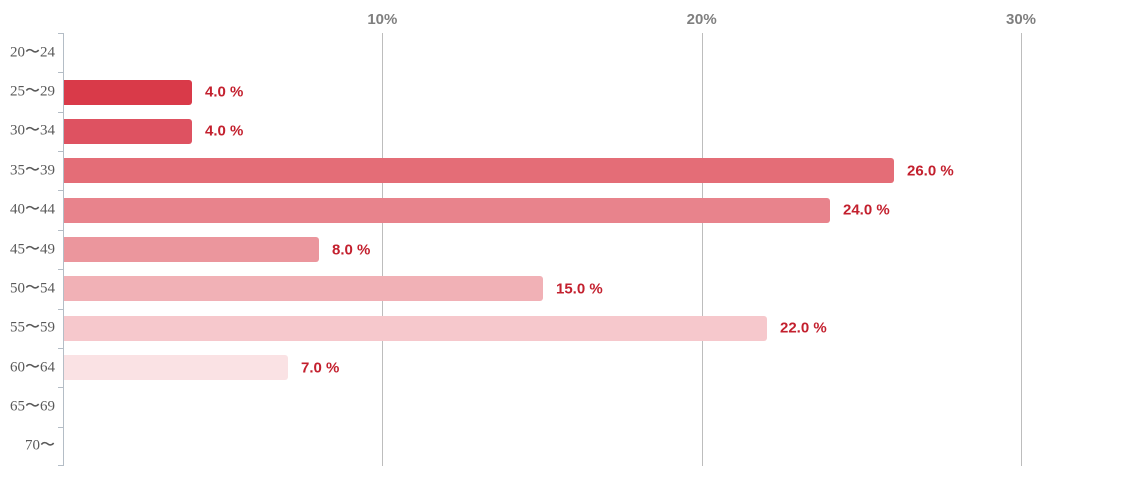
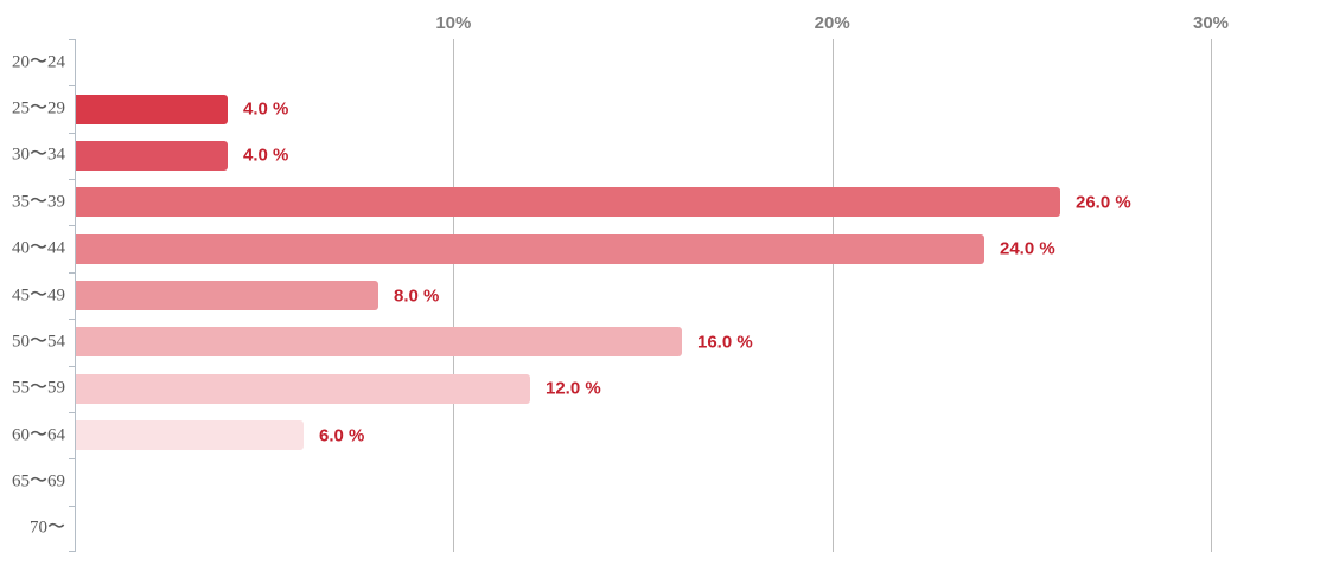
50〜54: 15.0 -> 16.0
55〜59: 22.0 -> 12.0
60〜64: 7.0 -> 6.0
